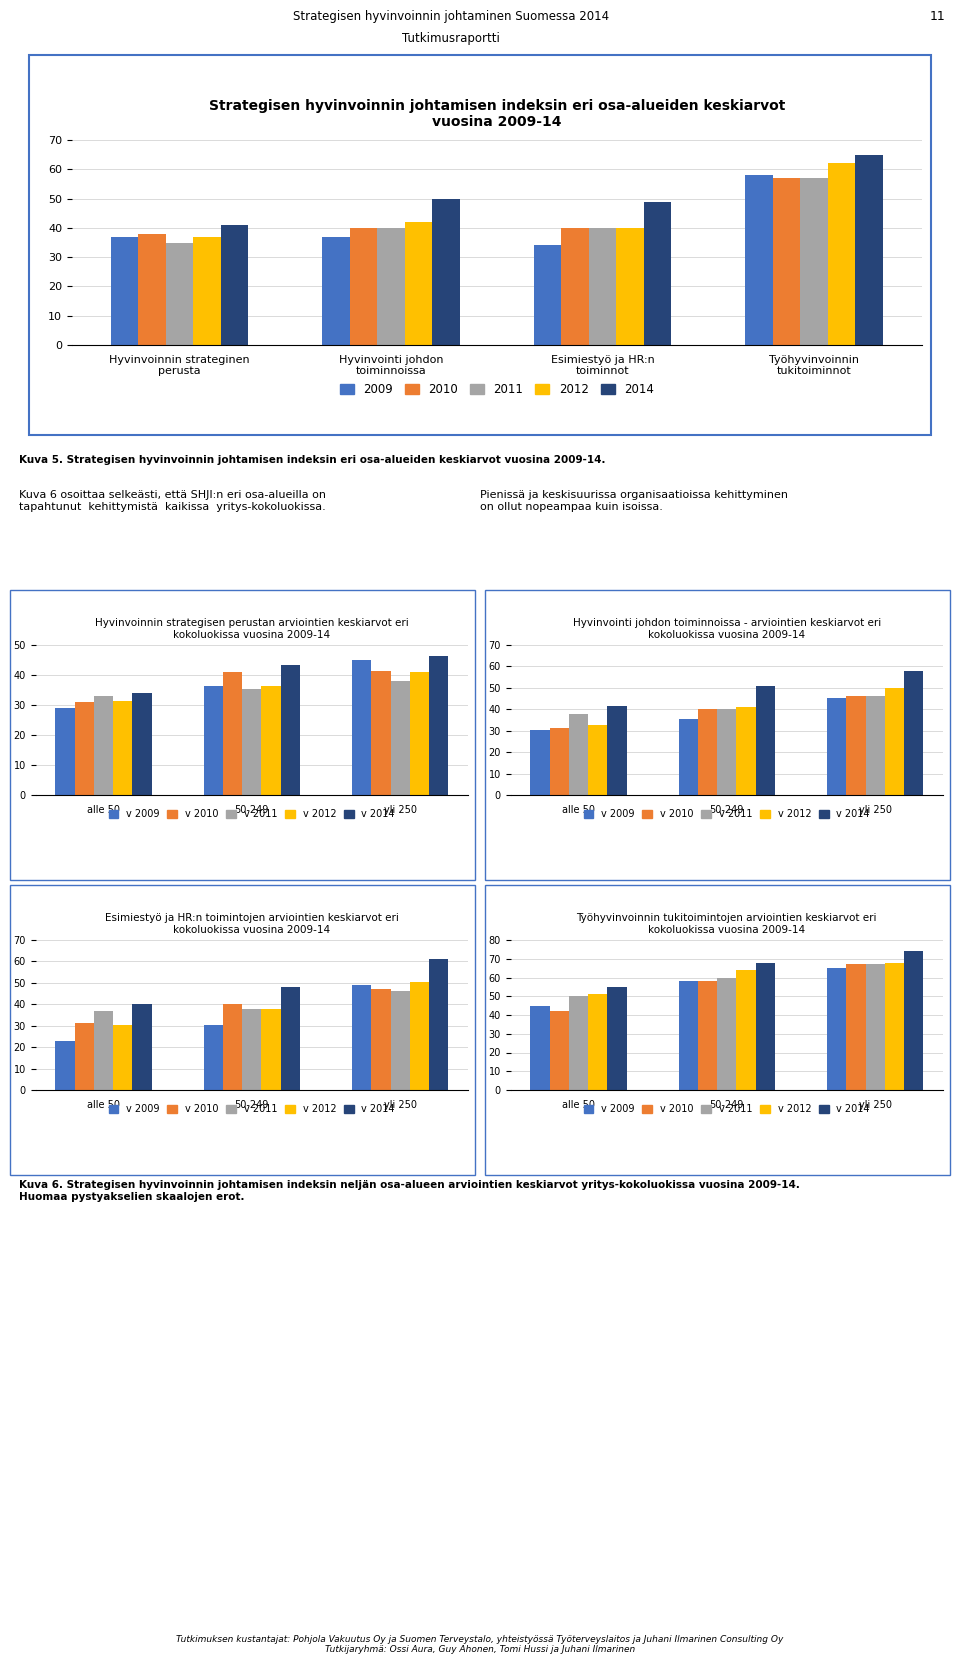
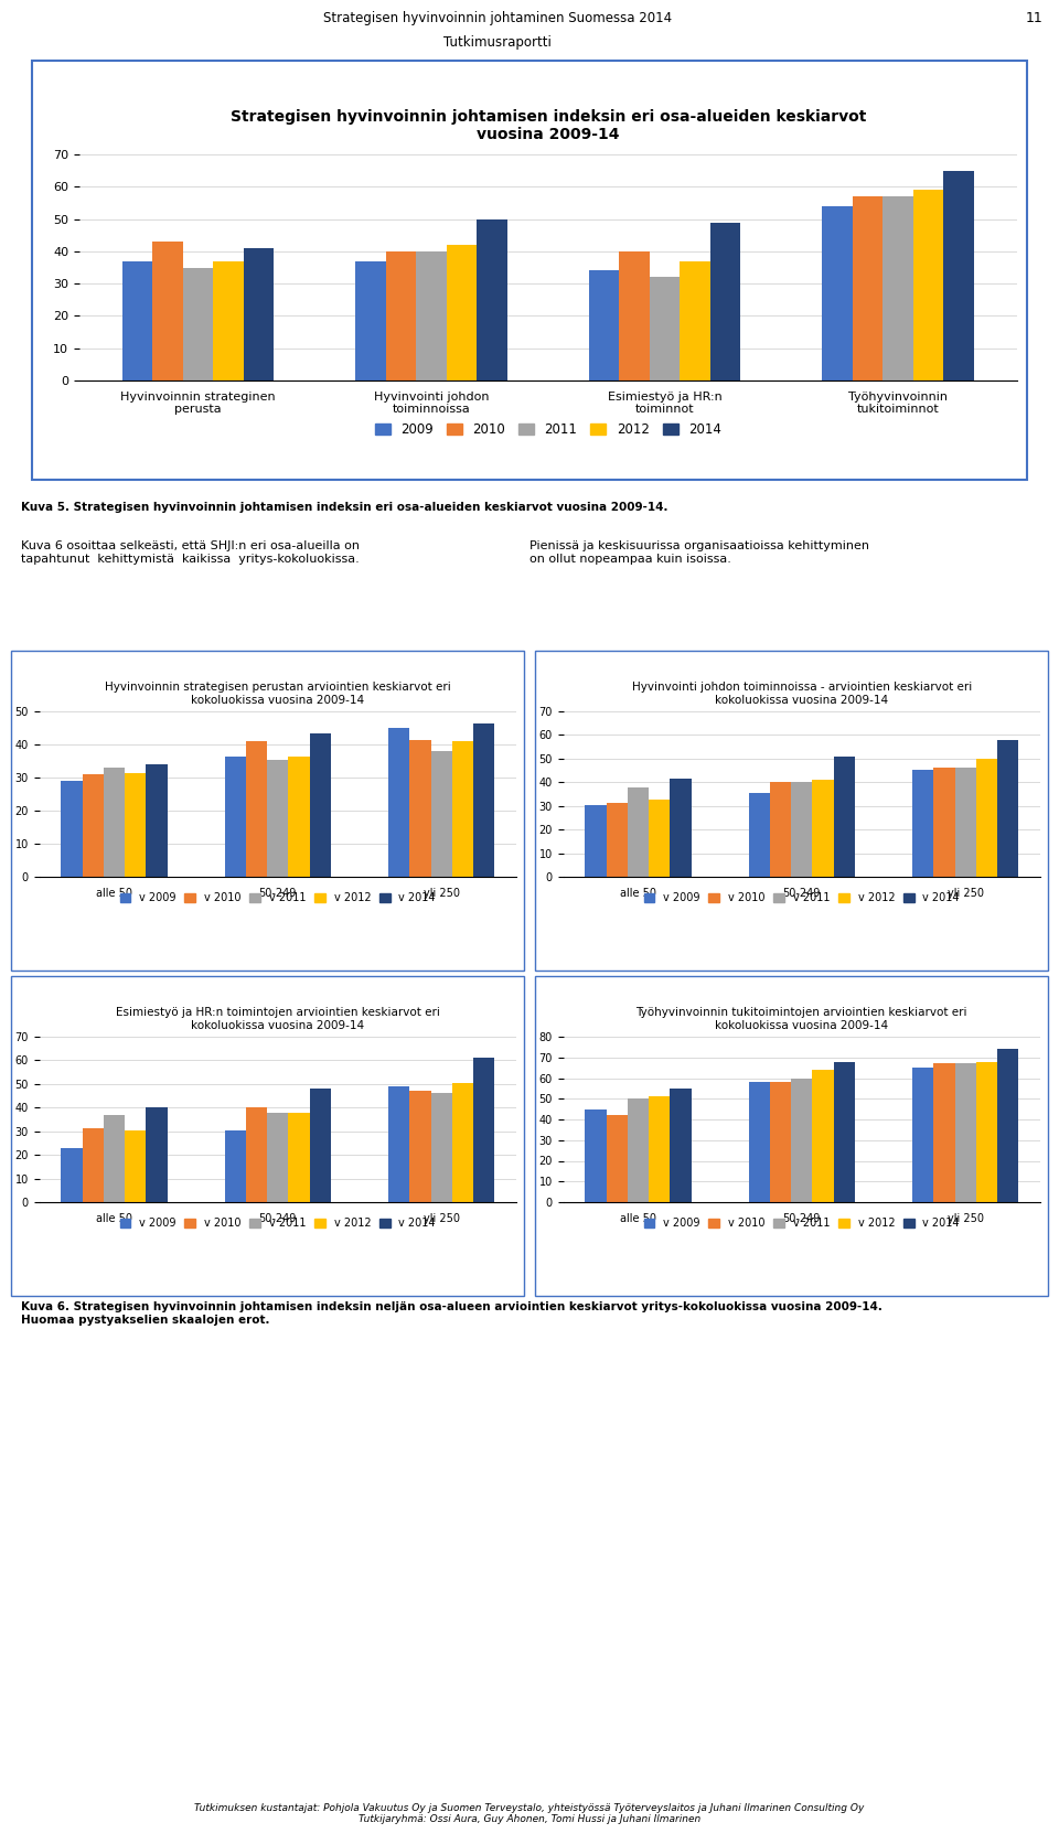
2010/Hyvinvoinnin strateginen perusta: 38 -> 43
2011/Esimiestyö ja HR:n toiminnot: 40 -> 32
2012/Esimiestyö ja HR:n toiminnot: 40 -> 37
2009/Työhyvinvoinnin tukitoiminnot: 58 -> 54
2012/Työhyvinvoinnin tukitoiminnot: 62 -> 59
